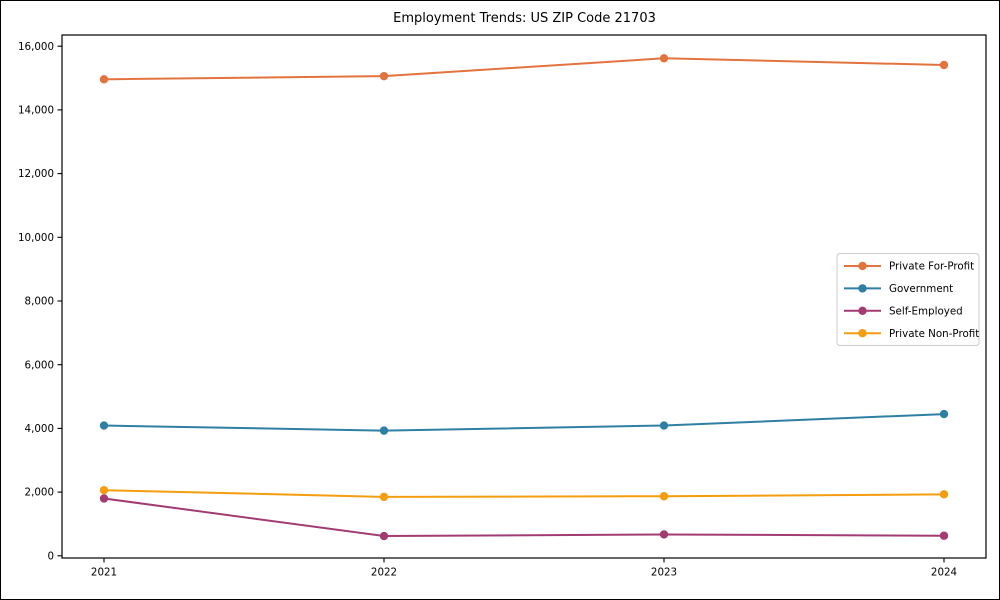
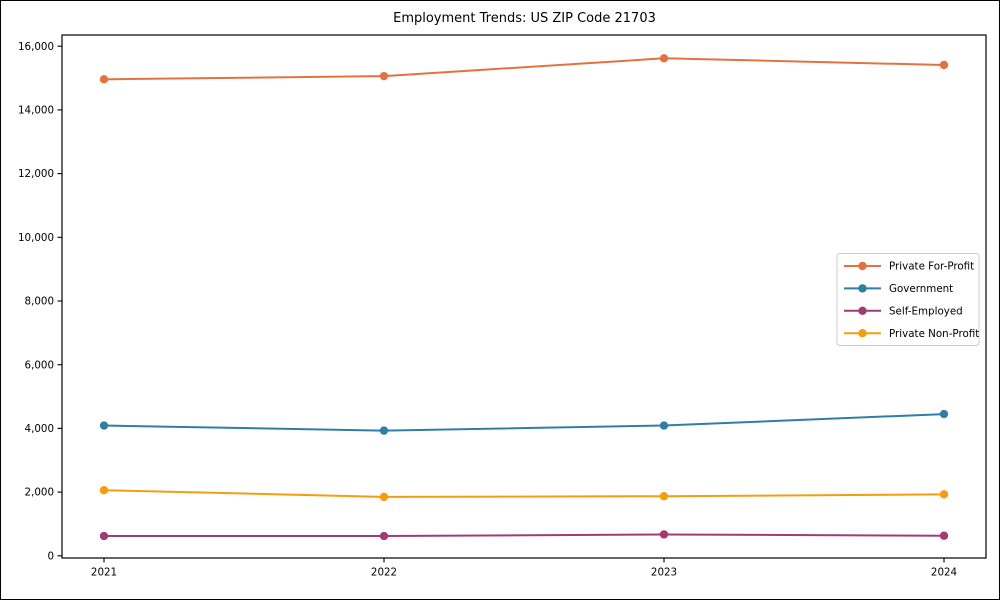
Self-Employed/2021: 1800 -> 600
